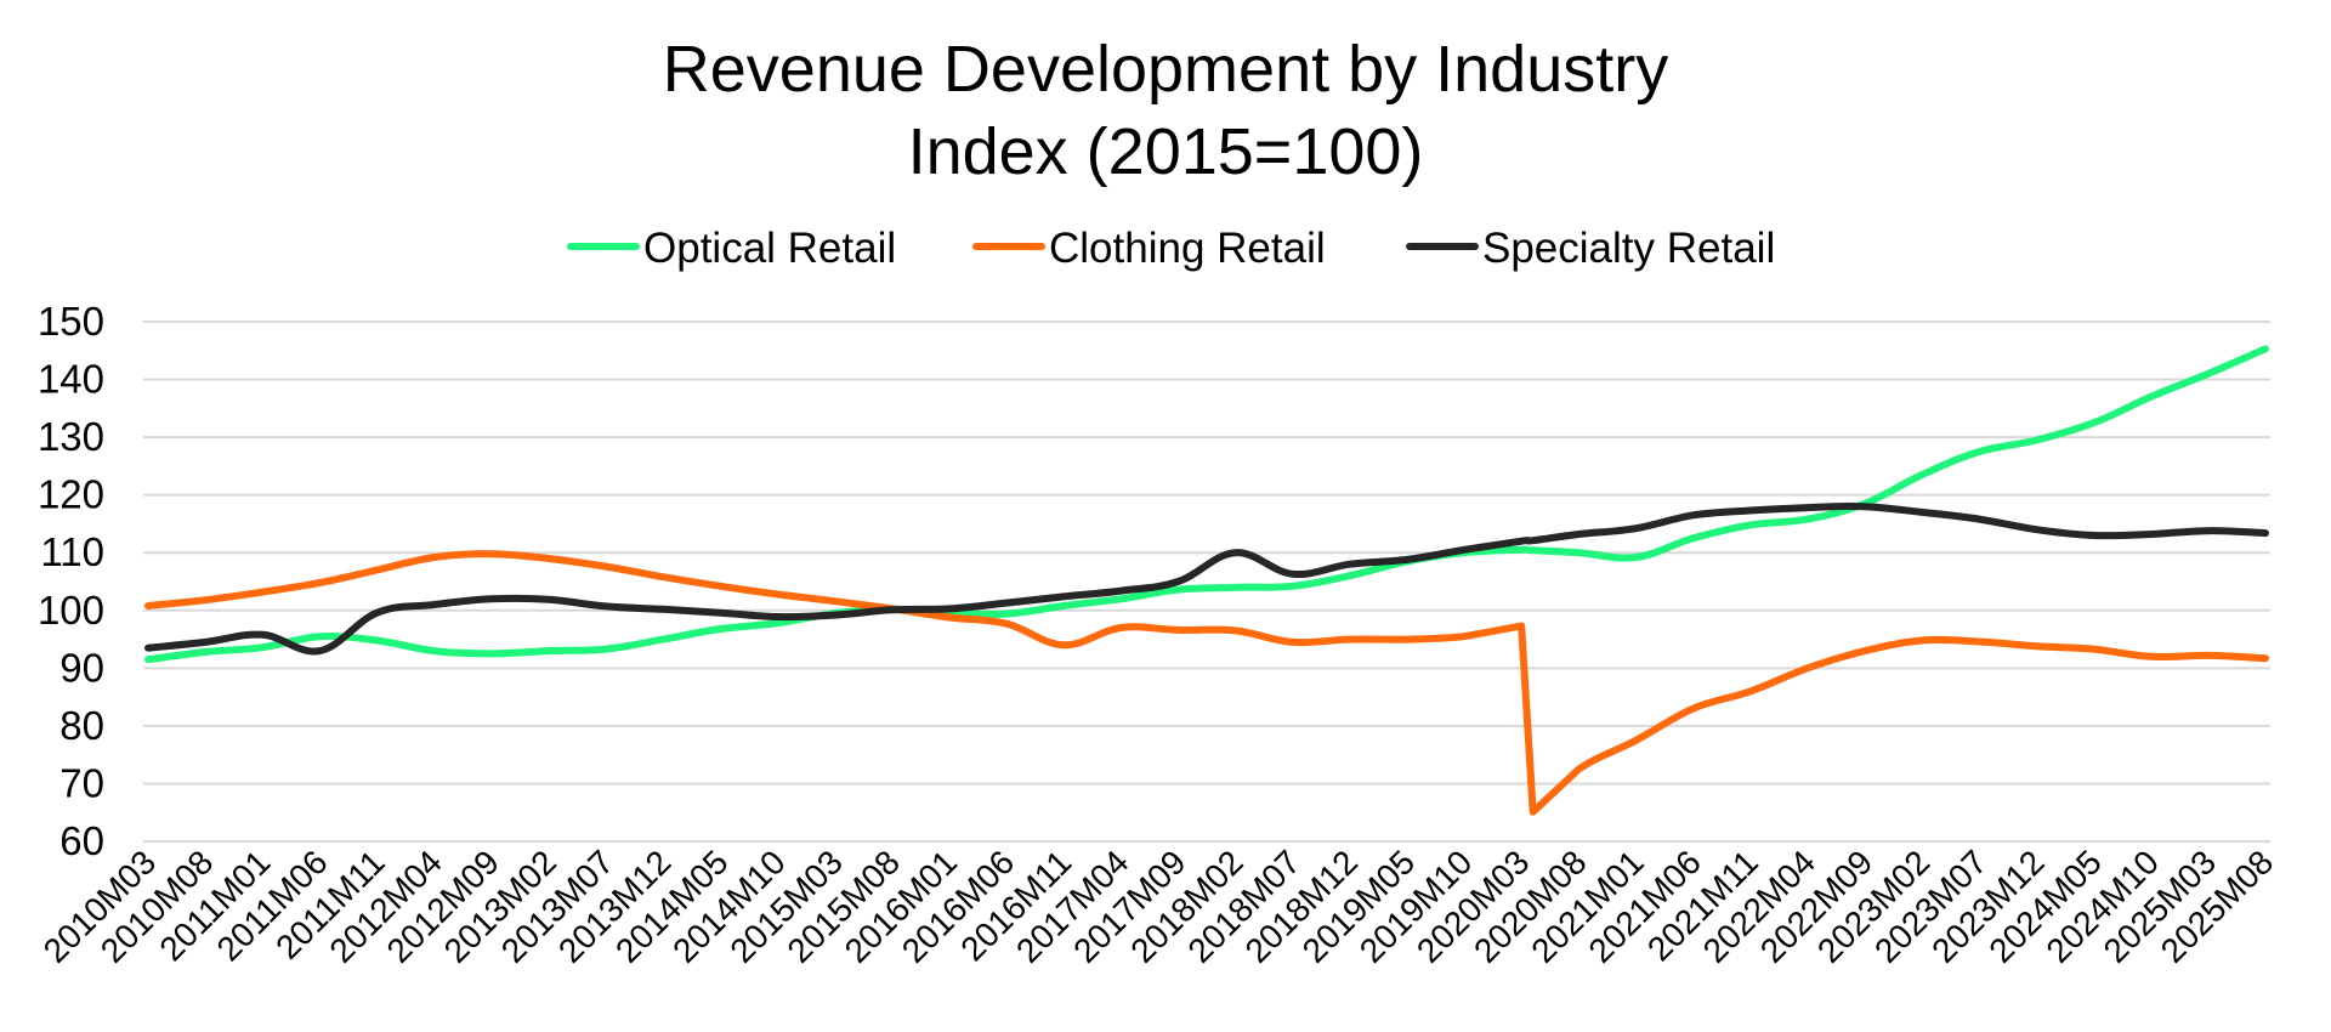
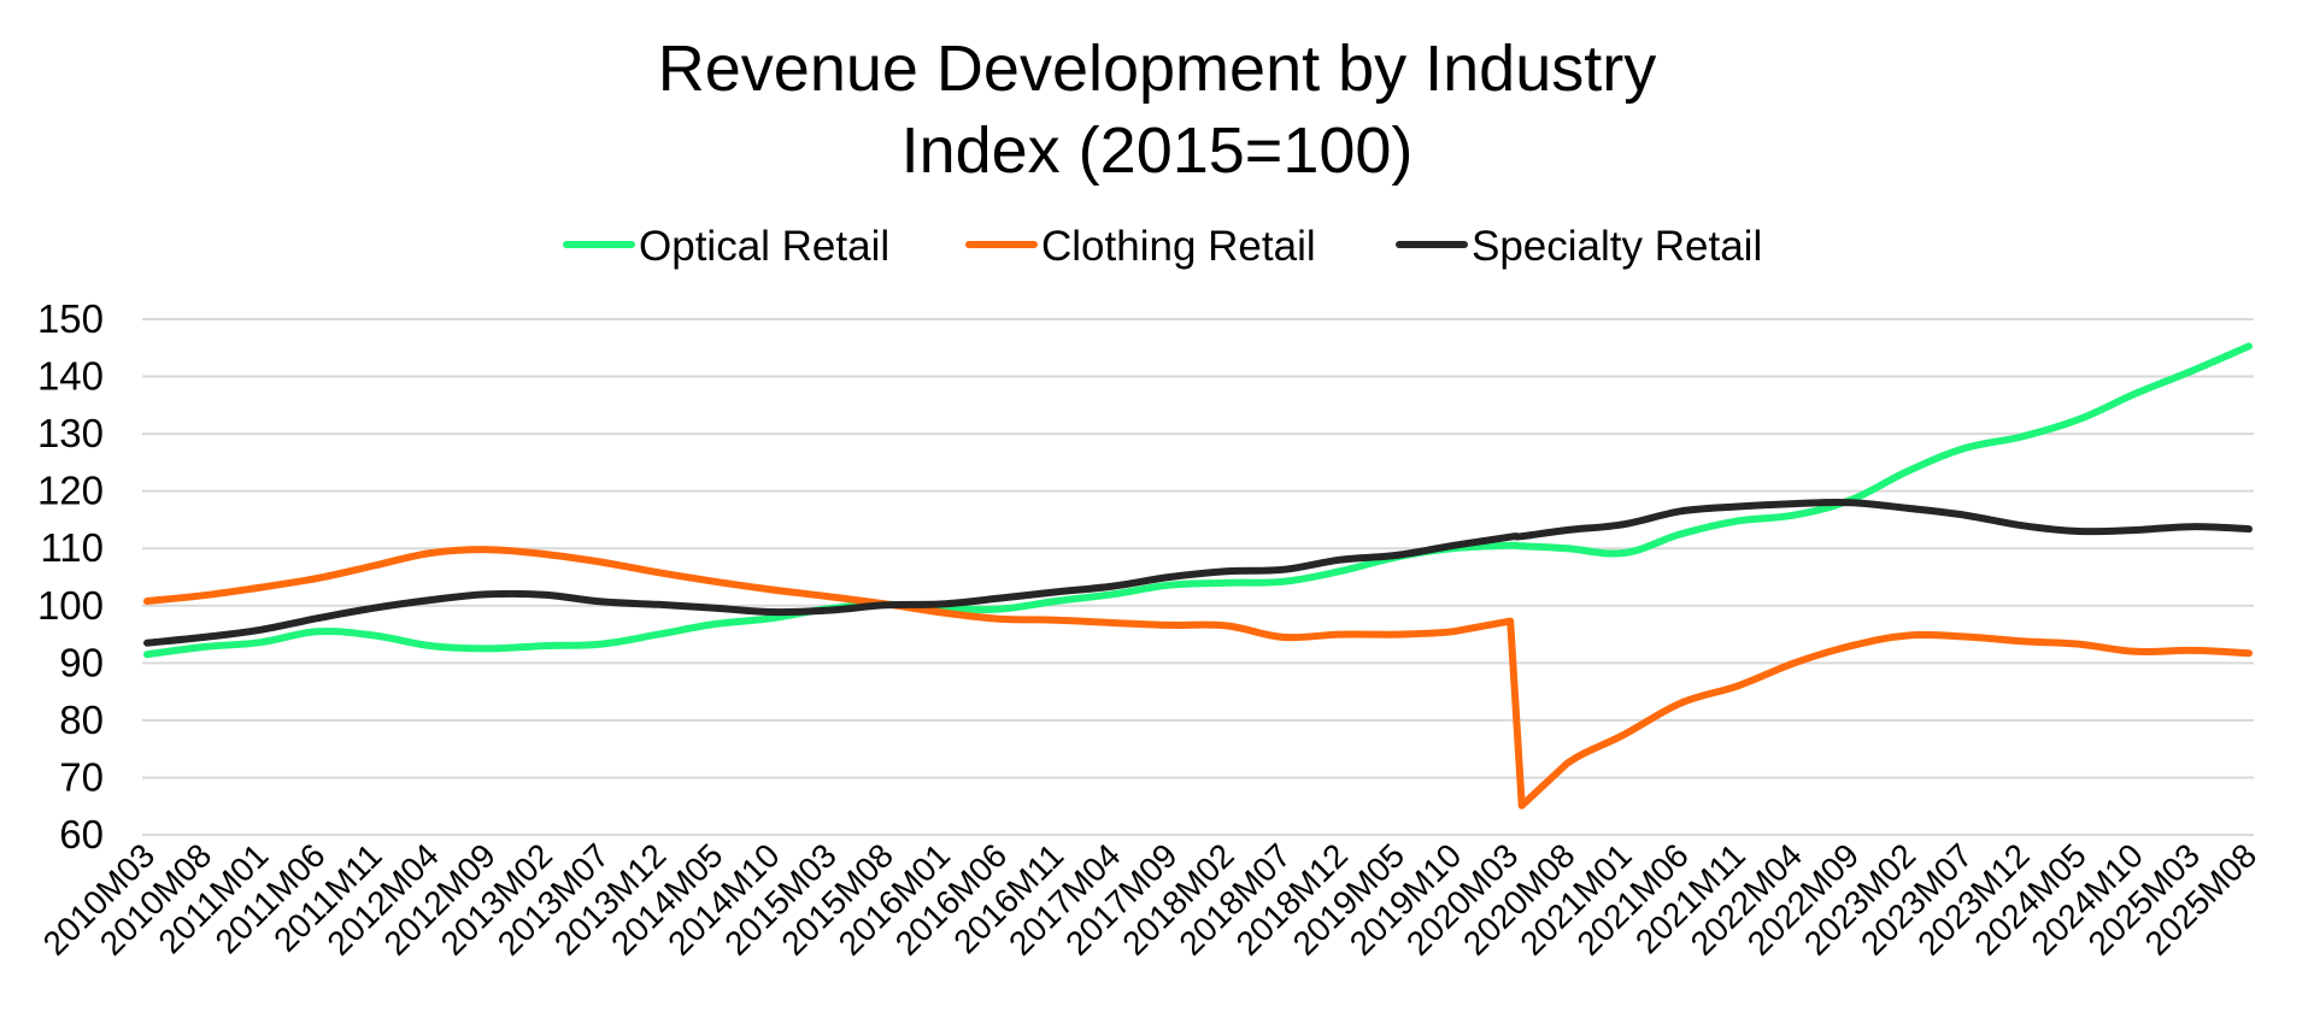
Specialty Retail/2011M06: 93 -> 98
Clothing Retail/2016M11: 94 -> 98
Specialty Retail/2018M02: 110 -> 106
